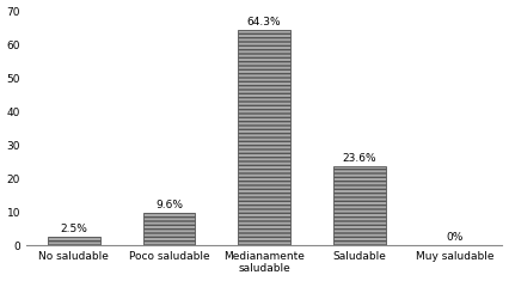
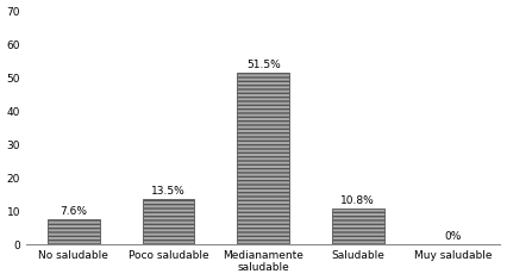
No saludable: 2.5% -> 7.6%
Poco saludable: 9.6% -> 13.5%
Medianamente saludable: 64.3% -> 51.5%
Saludable: 23.6% -> 10.8%
